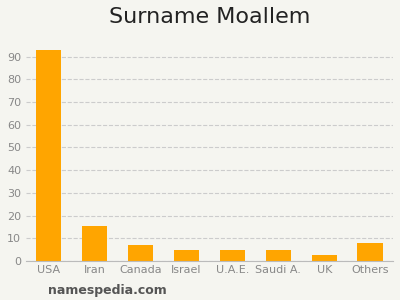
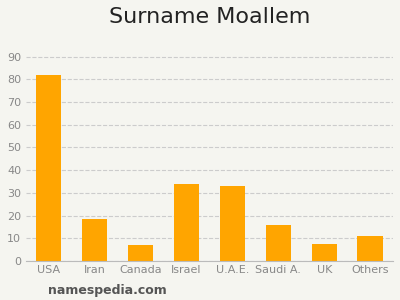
USA: 93.0 -> 82.0
Iran: 15.5 -> 18.5
Israel: 5.0 -> 34.0
U.A.E.: 5.0 -> 33.0
Saudi A.: 5.0 -> 16.0
UK: 2.5 -> 7.5
Others: 8.0 -> 11.0
